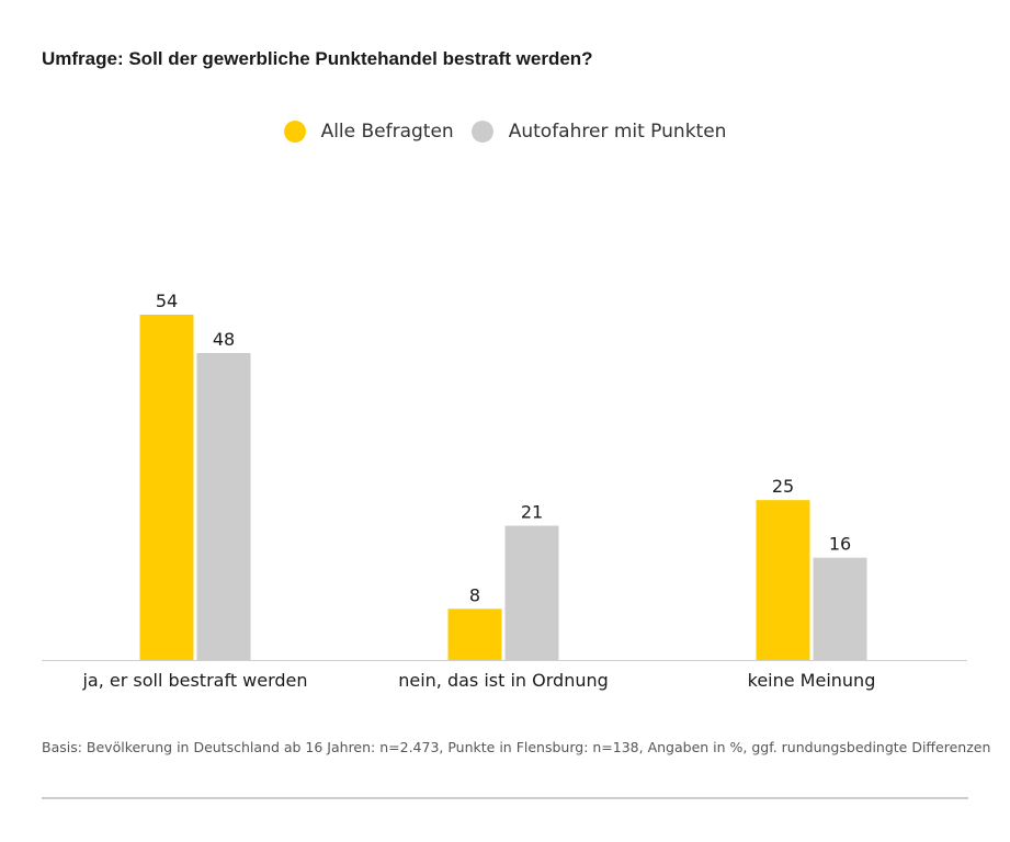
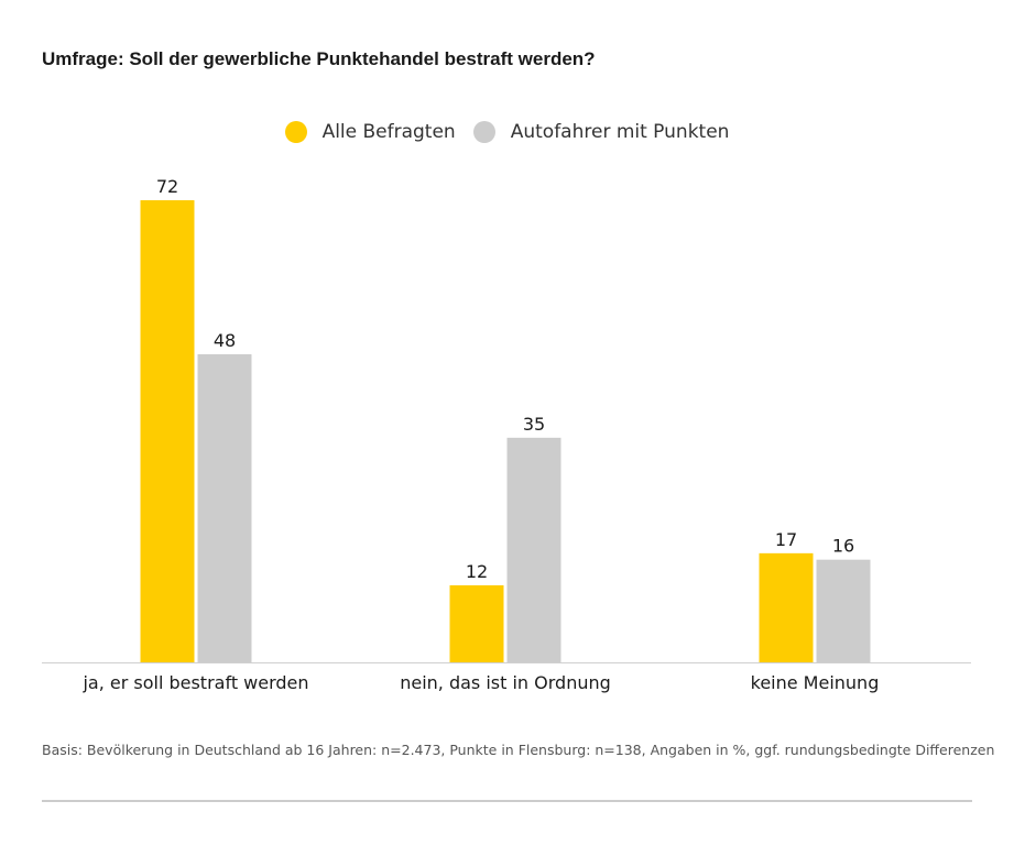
Alle Befragten/ja, er soll bestraft werden: 54 -> 72
Alle Befragten/nein, das ist in Ordnung: 8 -> 12
Autofahrer mit Punkten/nein, das ist in Ordnung: 21 -> 35
Alle Befragten/keine Meinung: 25 -> 17
